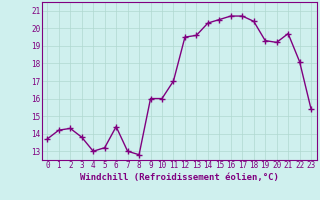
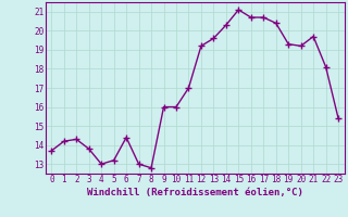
12: 19.5 -> 19.2
15: 20.5 -> 21.1
